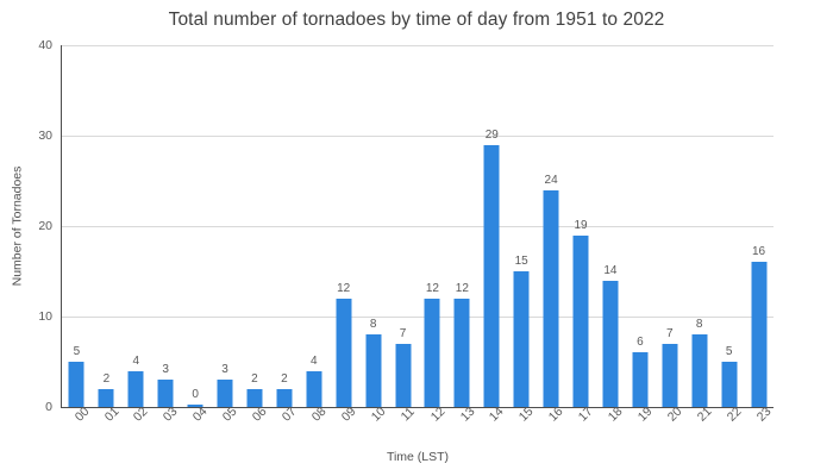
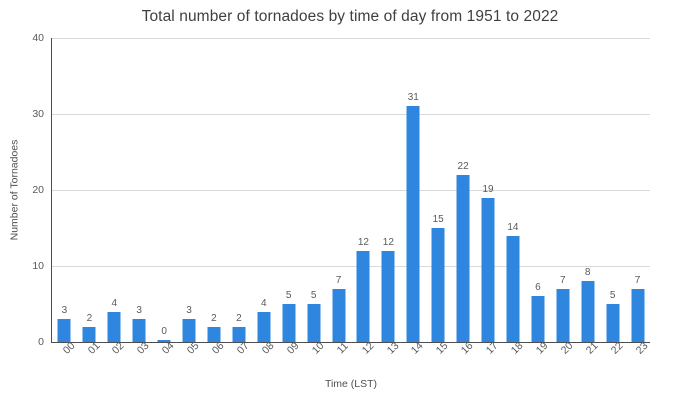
00: 5 -> 3
09: 12 -> 5
10: 8 -> 5
14: 29 -> 31
16: 24 -> 22
23: 16 -> 7
